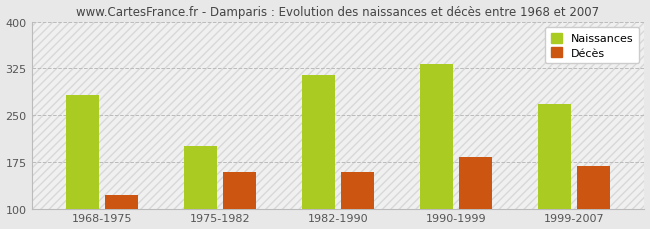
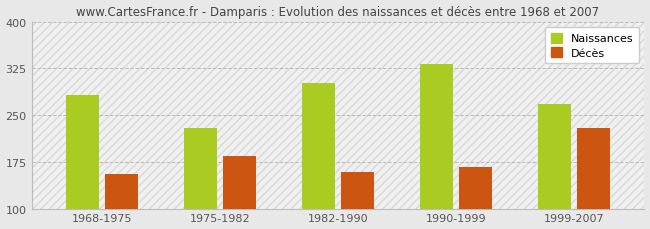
Décès/1968-1975: 122 -> 156
Naissances/1975-1982: 200 -> 230
Décès/1975-1982: 158 -> 184
Naissances/1982-1990: 315 -> 302
Décès/1990-1999: 183 -> 166
Décès/1999-2007: 168 -> 230
